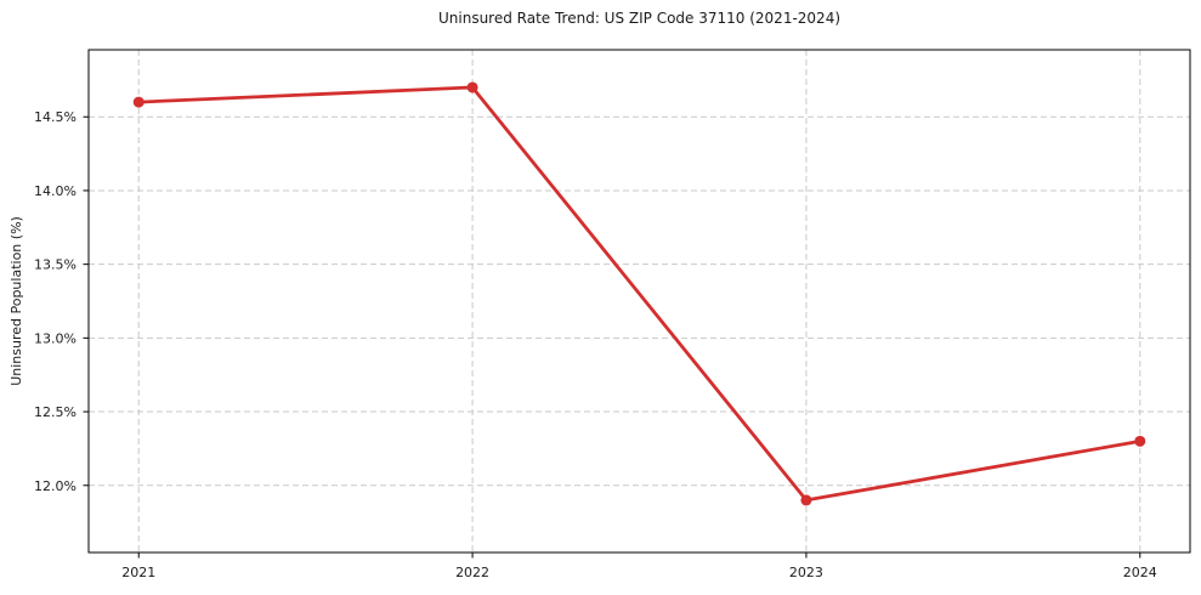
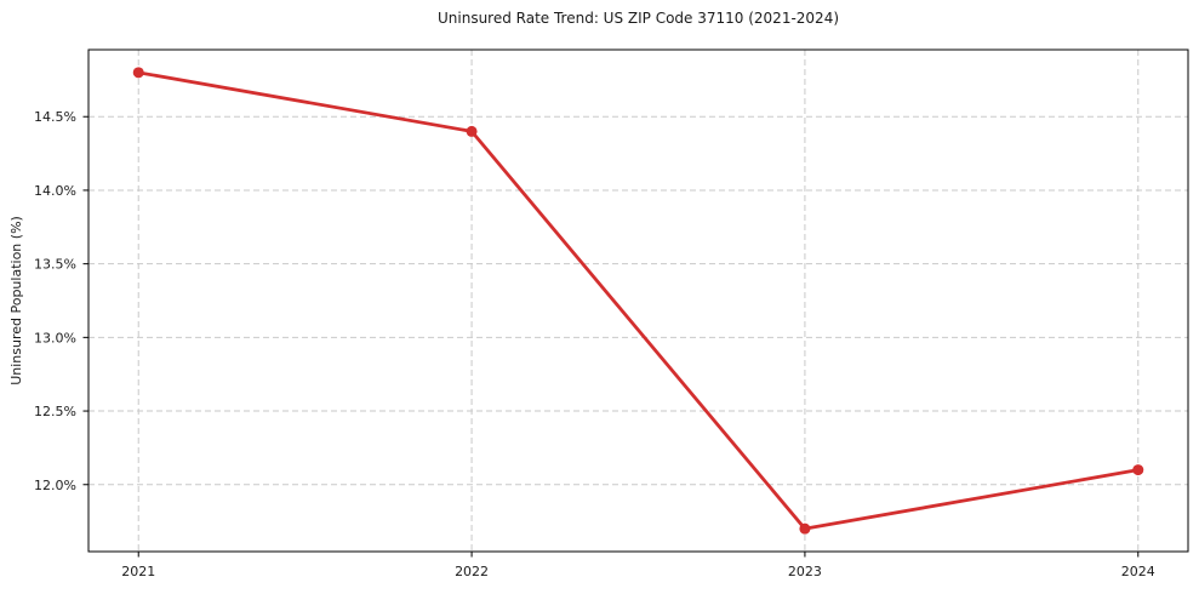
2021: 14.6% -> 14.8%
2022: 14.7% -> 14.4%
2023: 11.9% -> 11.7%
2024: 12.3% -> 12.1%
